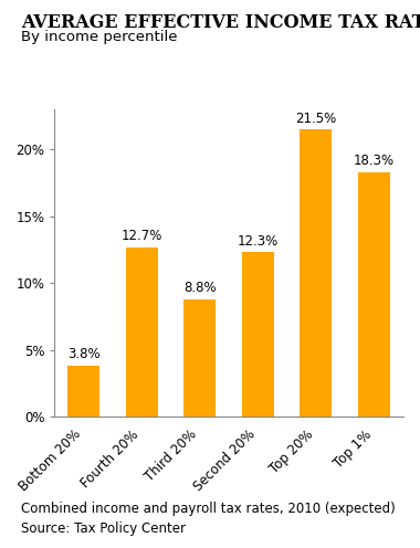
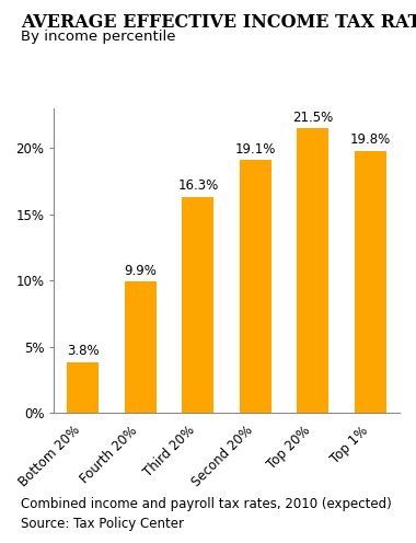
Fourth 20%: 12.7% -> 9.9%
Third 20%: 8.8% -> 16.3%
Second 20%: 12.3% -> 19.1%
Top 1%: 18.3% -> 19.8%
